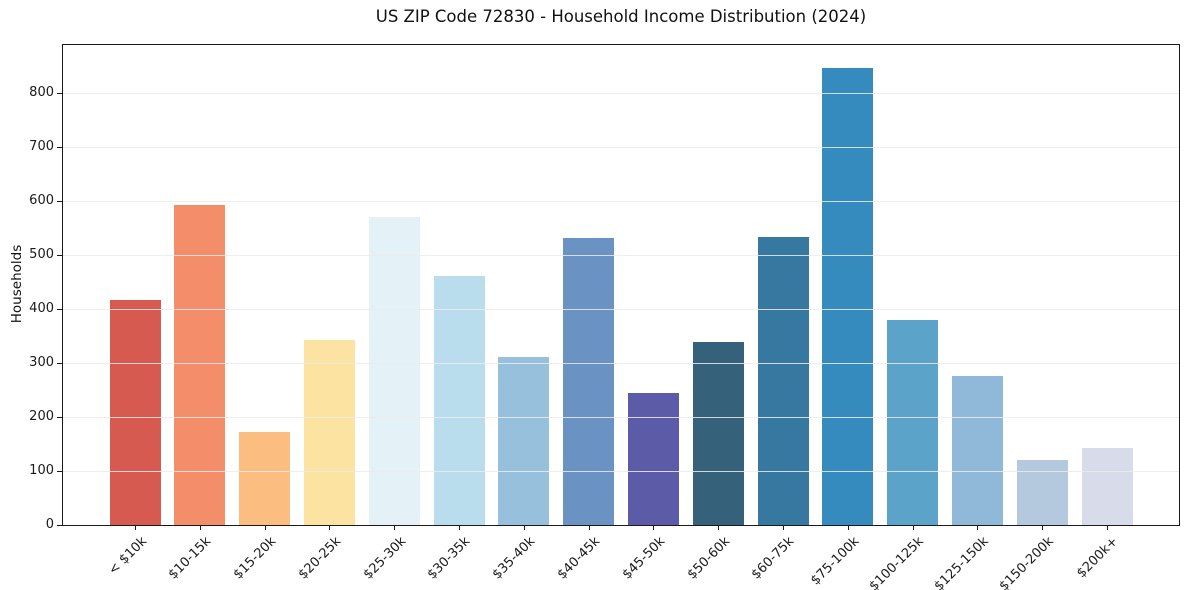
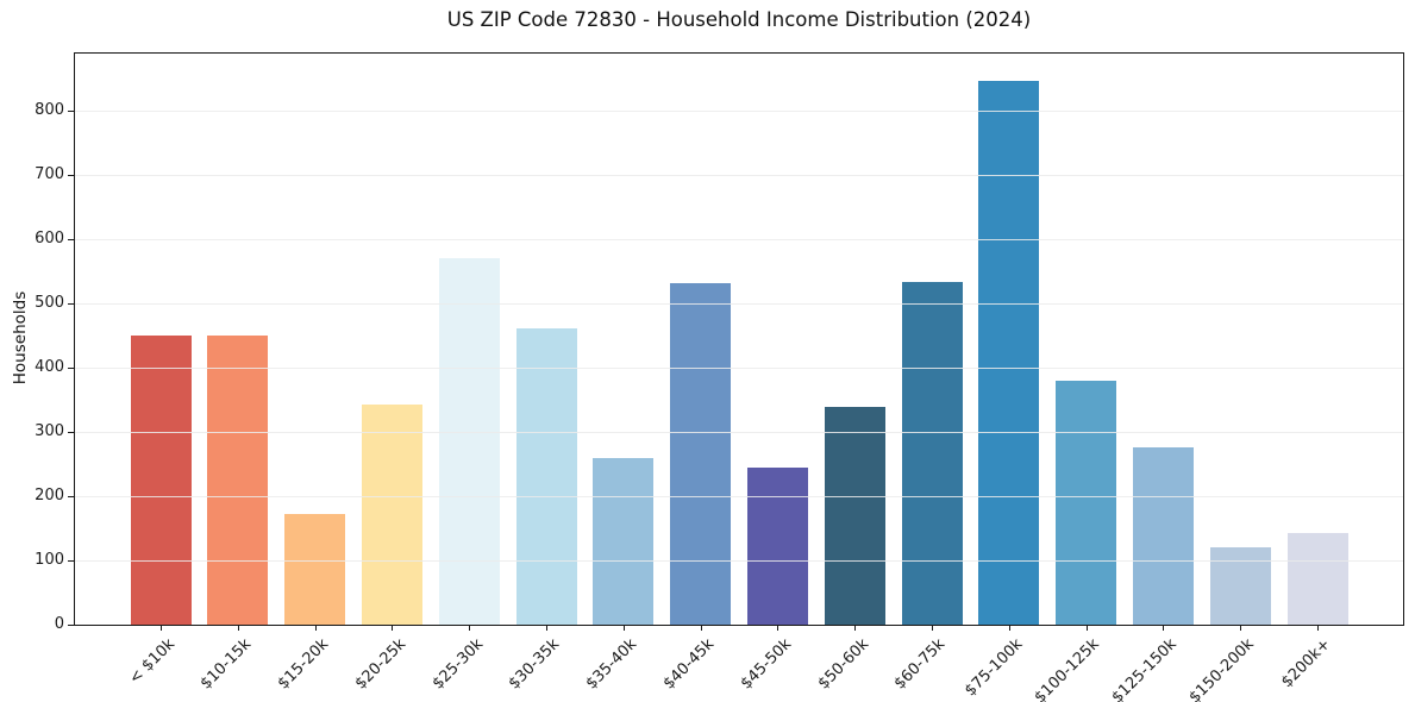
< $10k: 420 -> 450
$10-15k: 590 -> 450
$35-40k: 310 -> 260
